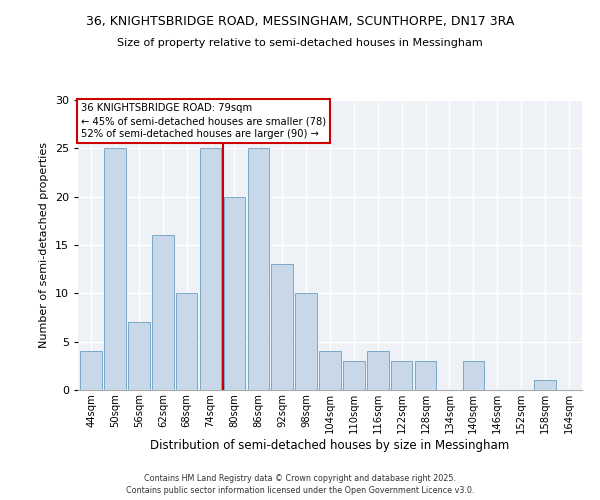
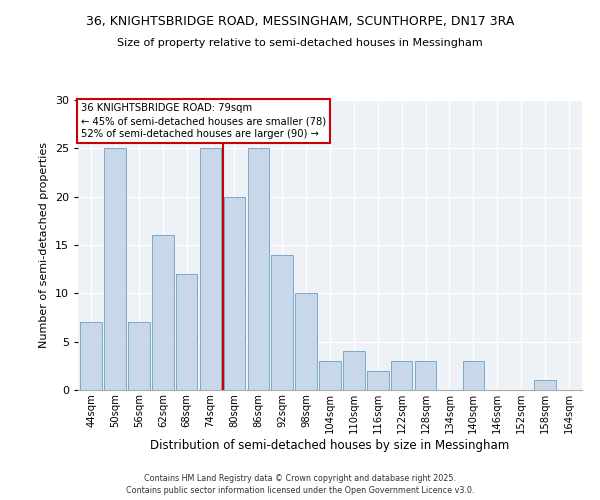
44sqm: 4 -> 7
68sqm: 10 -> 12
92sqm: 13 -> 14
104sqm: 4 -> 3
110sqm: 3 -> 4
116sqm: 4 -> 2
